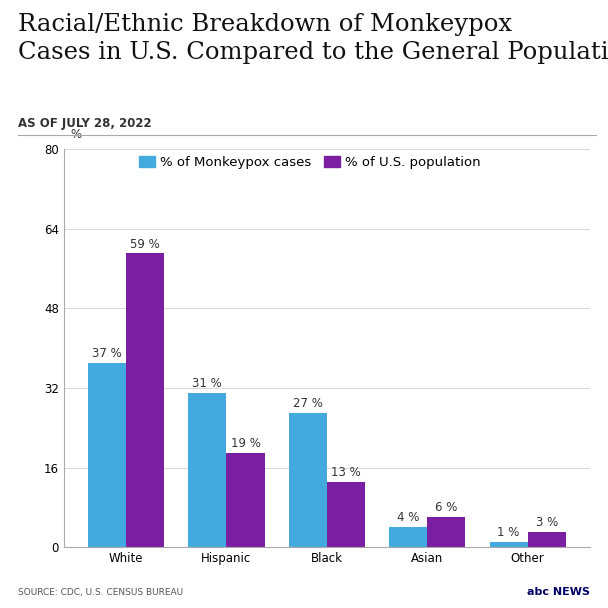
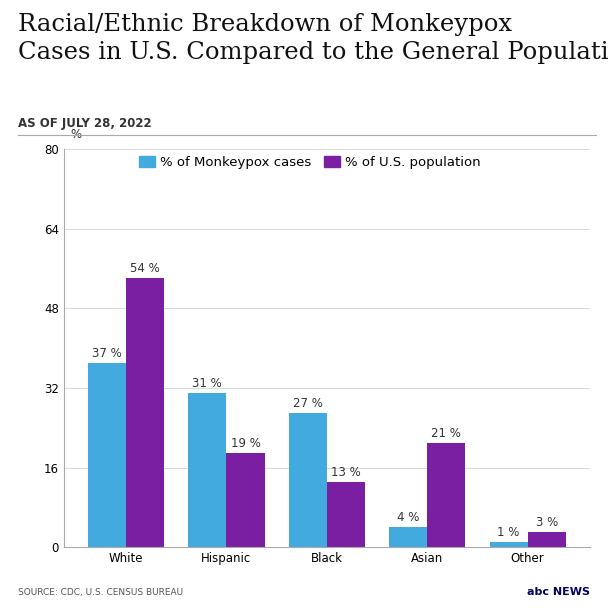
% of U.S. population/White: 59 -> 54
% of U.S. population/Asian: 6 -> 21
